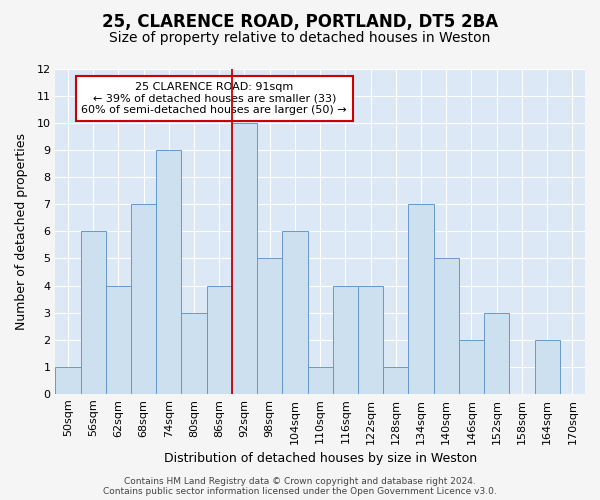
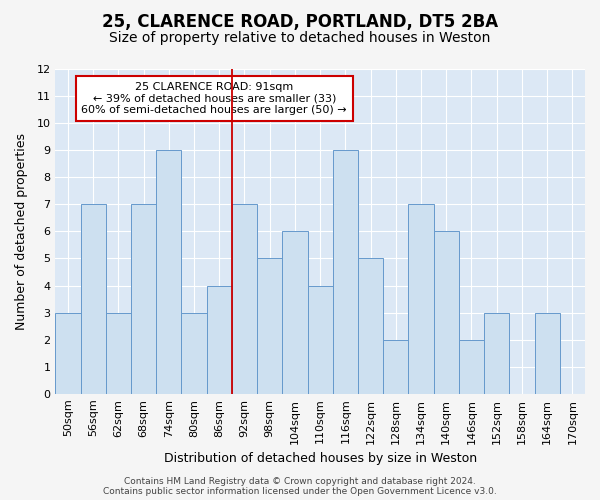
50sqm: 1 -> 3
56sqm: 6 -> 7
62sqm: 4 -> 3
92sqm: 10 -> 7
110sqm: 1 -> 4
116sqm: 4 -> 9
122sqm: 4 -> 5
128sqm: 1 -> 2
140sqm: 5 -> 6
164sqm: 2 -> 3
